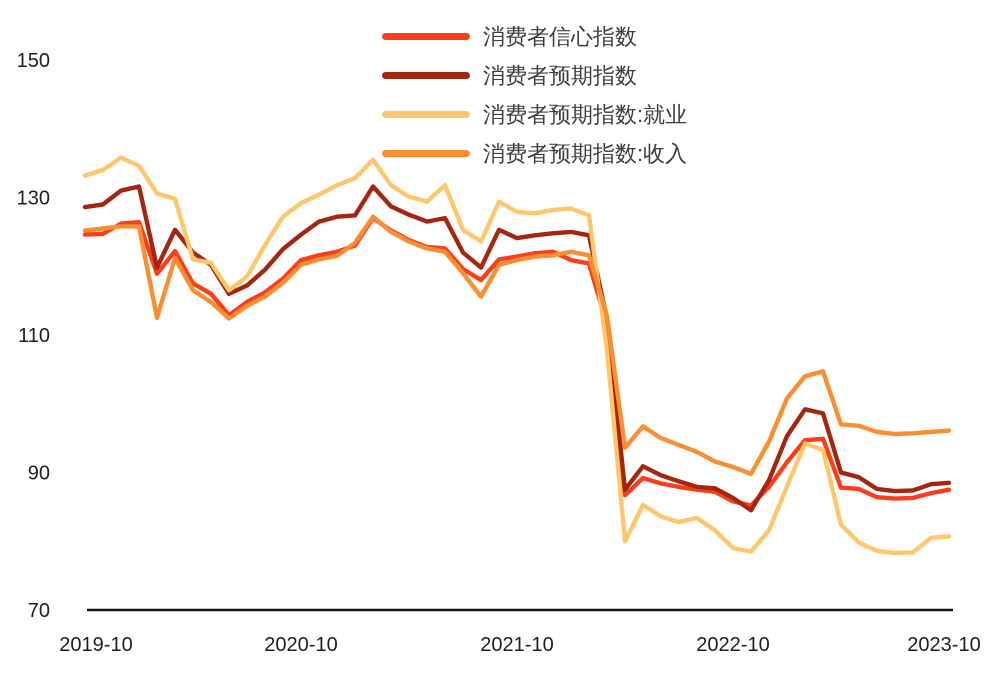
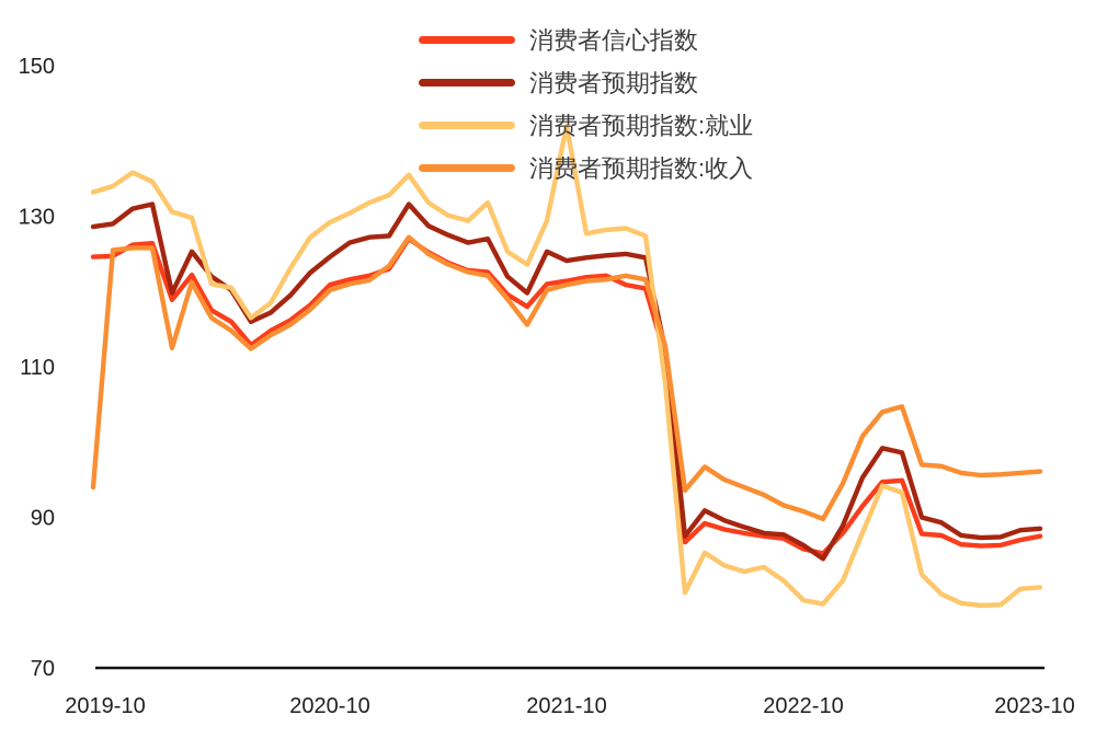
消费者预期指数:收入/2019-10: 125 -> 94
消费者预期指数:就业/2021-10: 128 -> 142
